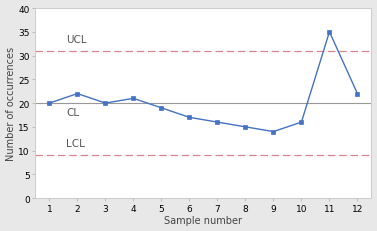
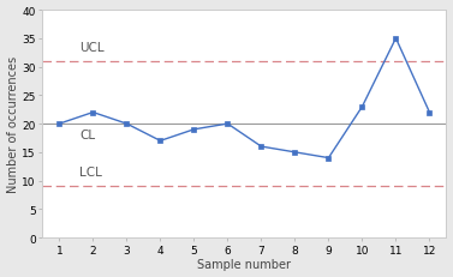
4: 21 -> 17
6: 17 -> 20
10: 16 -> 23
